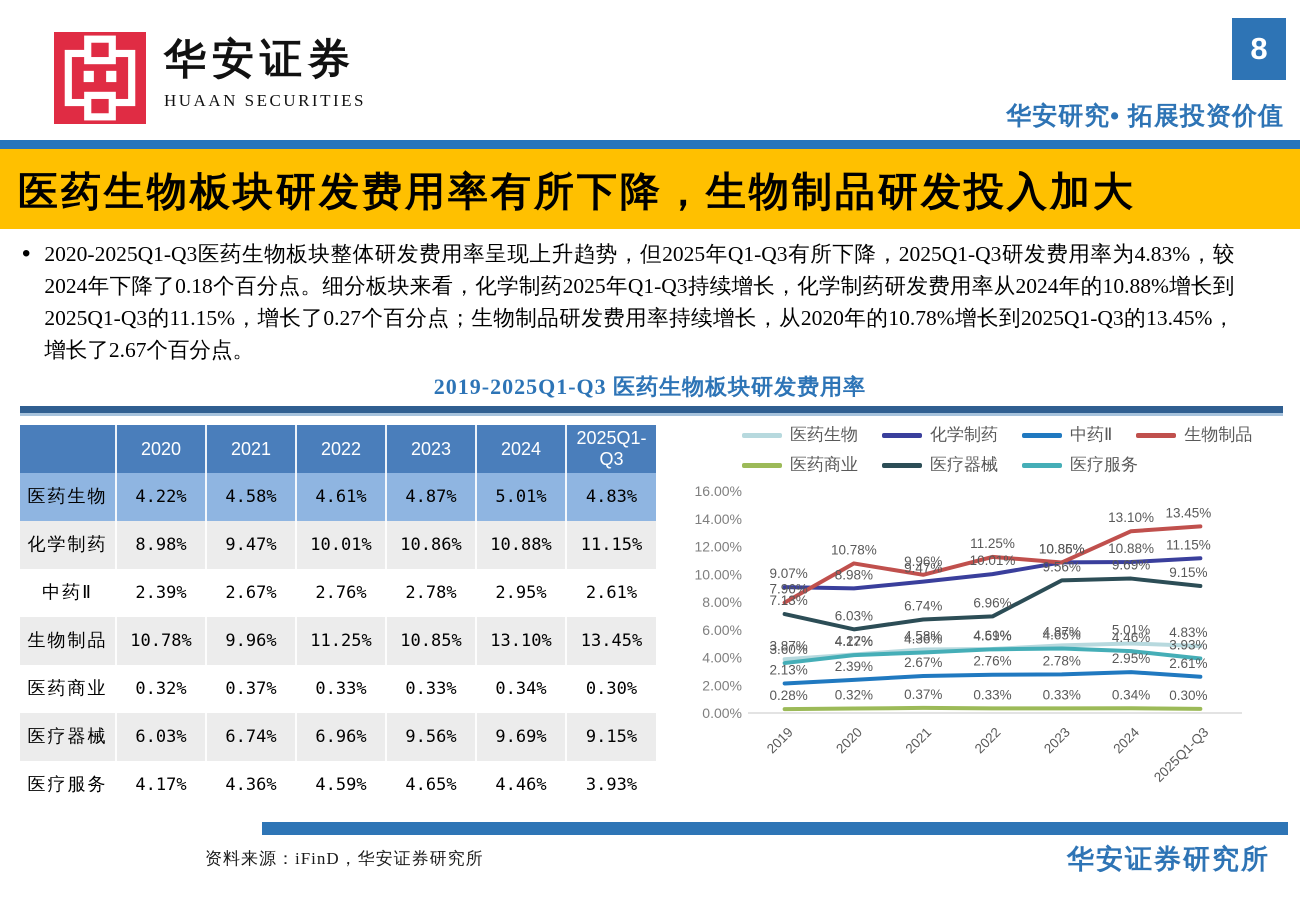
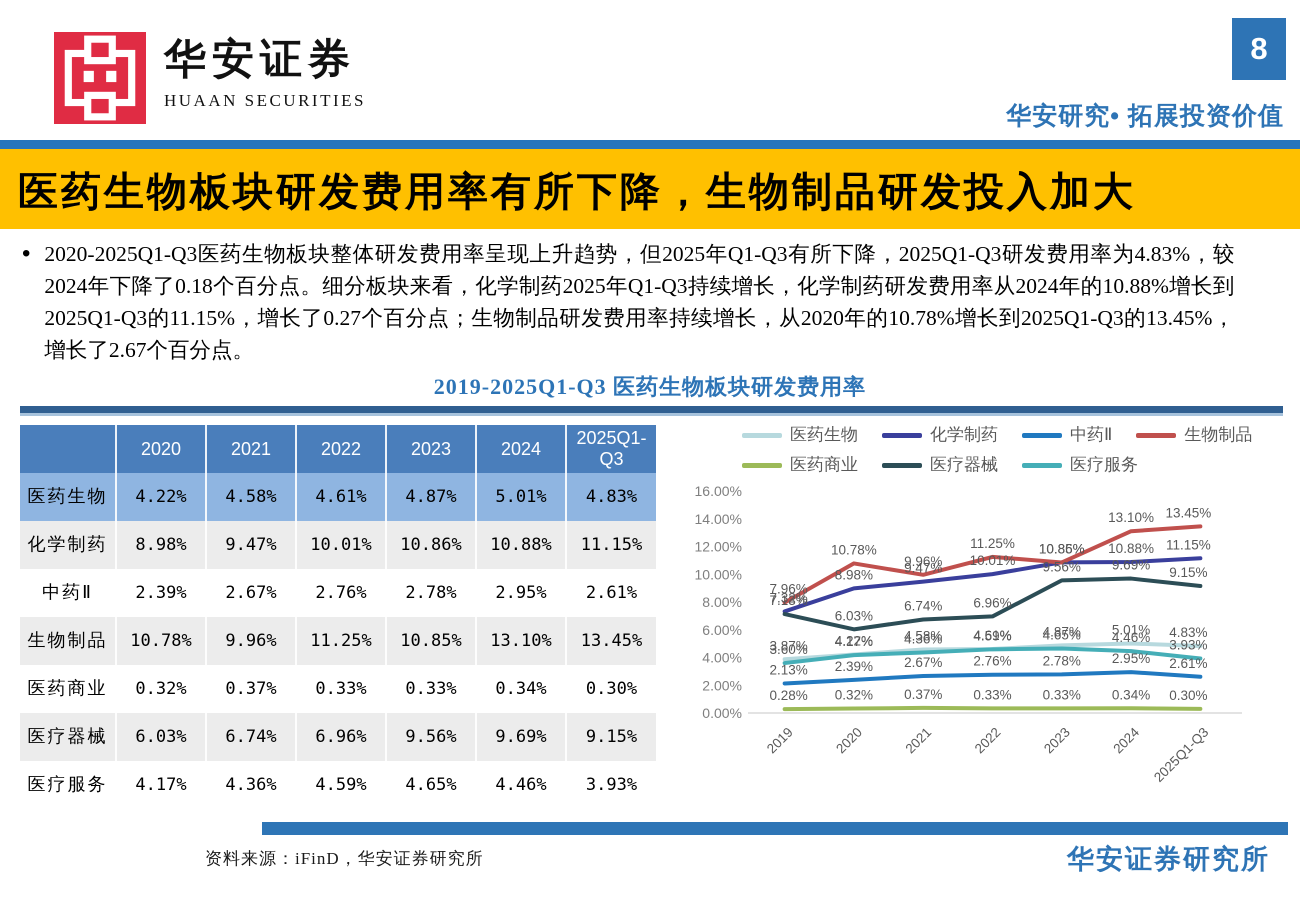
化学制药/2019: 9.07% -> 7.32%
